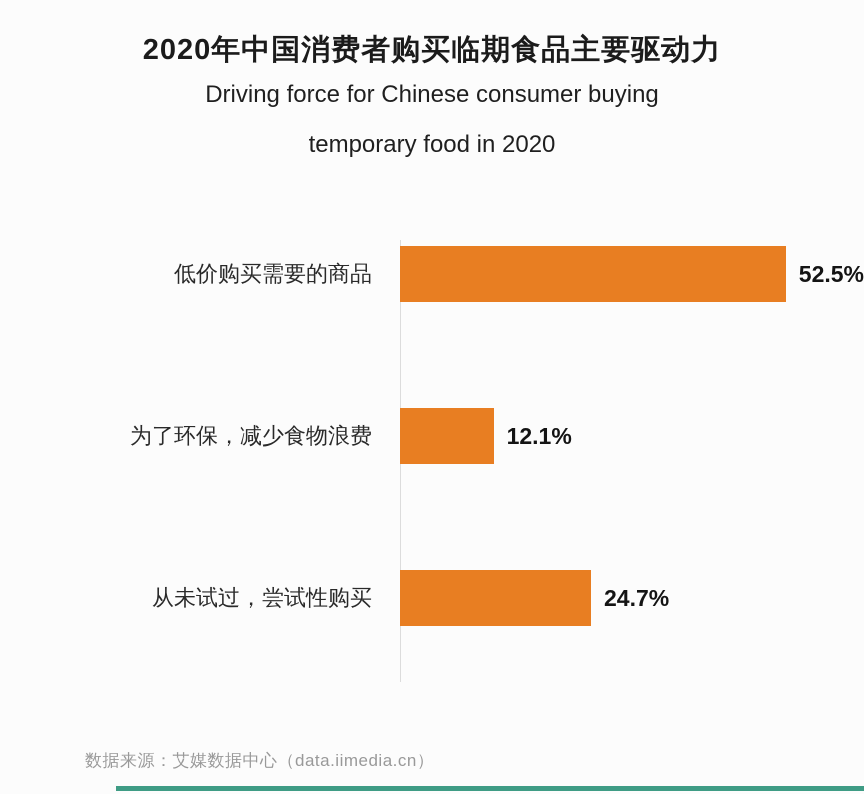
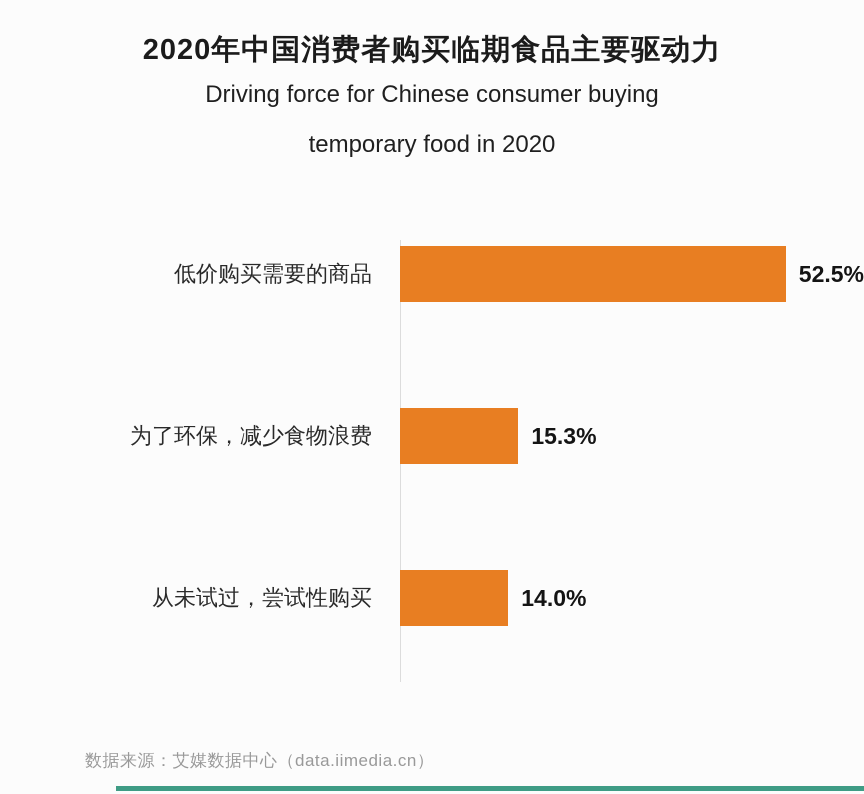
为了环保，减少食物浪费: 12.1% -> 15.3%
从未试过，尝试性购买: 24.7% -> 14.0%
